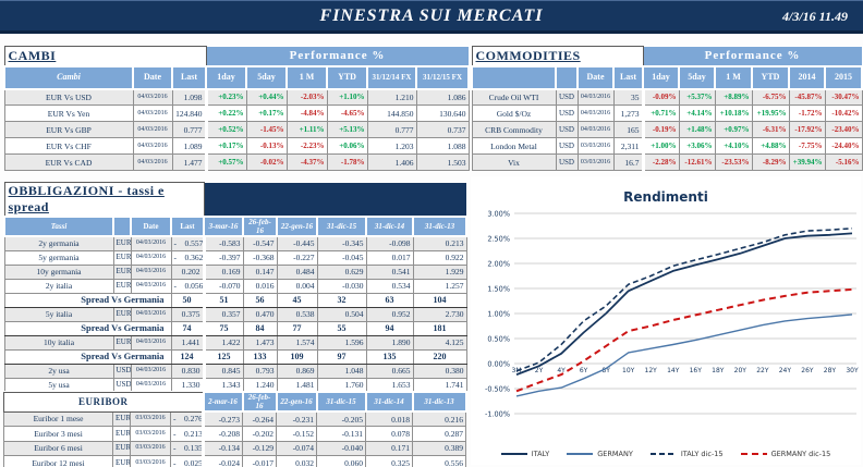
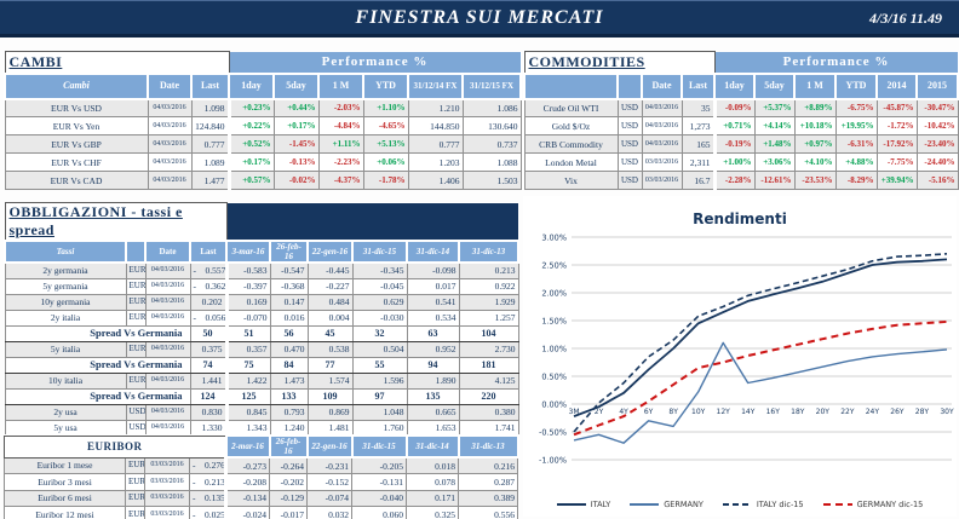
ITALY dic-15/3M: -0.1% -> -0.5%
GERMANY/4Y: -0.5% -> -0.7%
GERMANY/8Y: -0.1% -> -0.4%
GERMANY/12Y: 0.3% -> 1.1%
